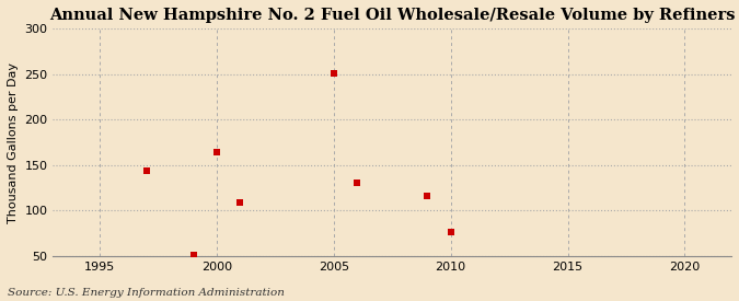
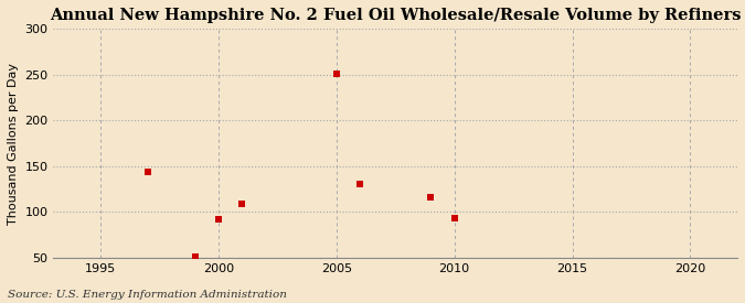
2000: 164 -> 92
2010: 76 -> 93
